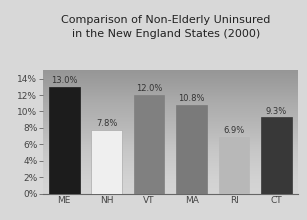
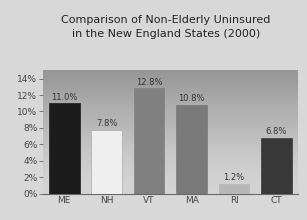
ME: 13.0% -> 11.0%
VT: 12.0% -> 12.8%
RI: 6.9% -> 1.2%
CT: 9.3% -> 6.8%
